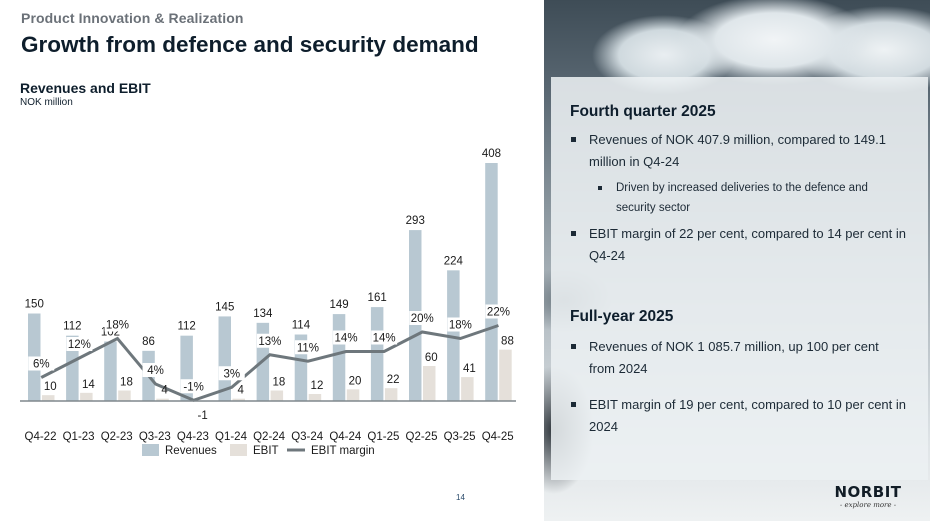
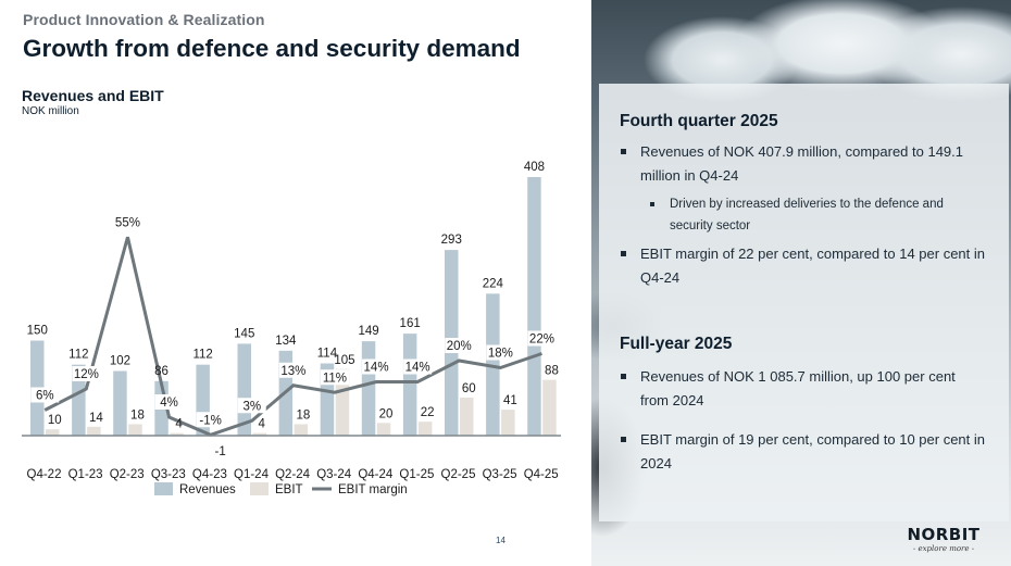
EBIT margin/Q2-23: 18% -> 55%
EBIT/Q3-24: 12 -> 105
